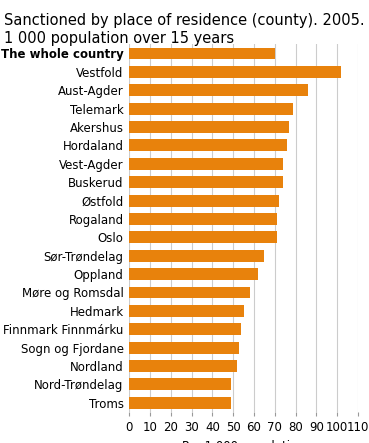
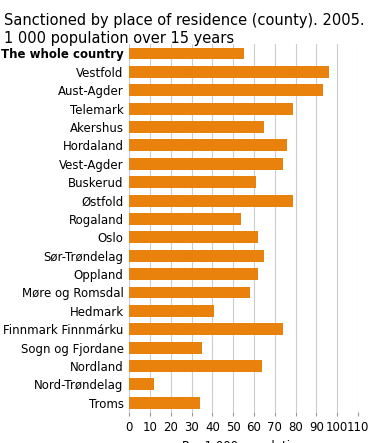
The whole country: 70 -> 55
Vestfold: 102 -> 96
Aust-Agder: 86 -> 93
Akershus: 77 -> 65
Buskerud: 74 -> 61
Østfold: 72 -> 79
Rogaland: 71 -> 54
Oslo: 71 -> 62
Hedmark: 55 -> 41
Finnmark Finnmárku: 54 -> 74
Sogn og Fjordane: 53 -> 35
Nordland: 52 -> 64
Nord-Trøndelag: 49 -> 12
Troms: 49 -> 34
